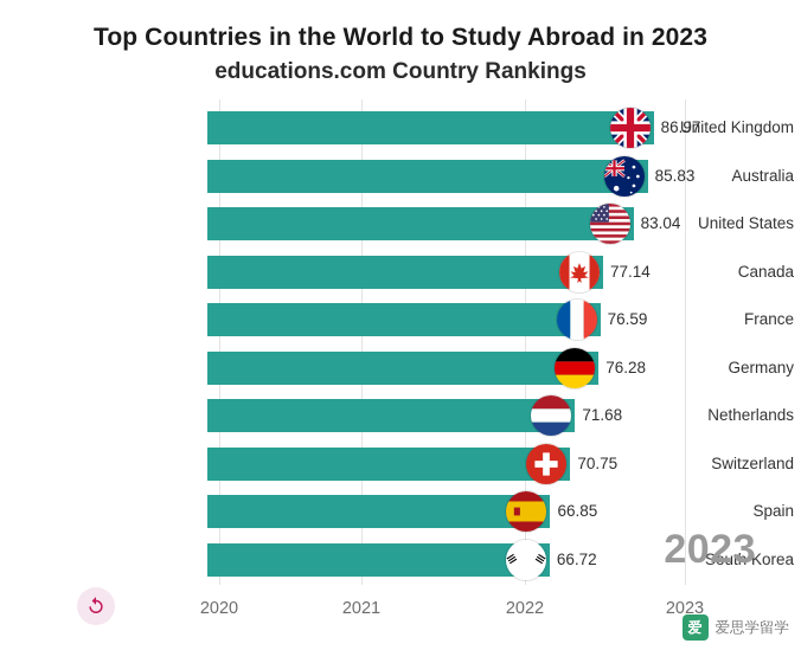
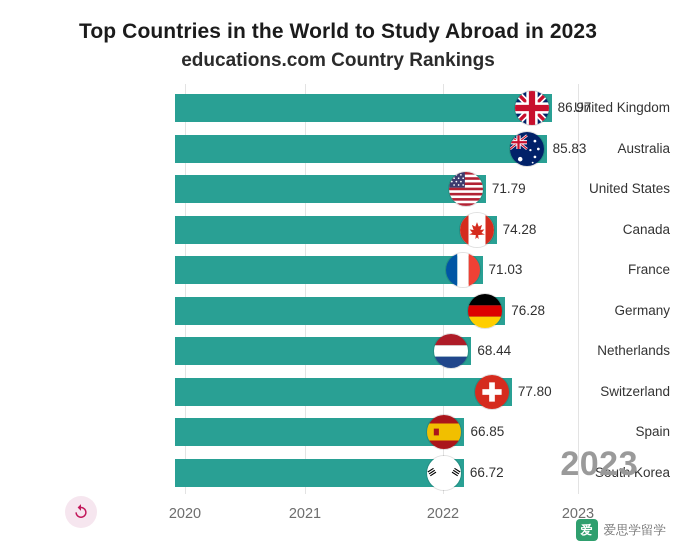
United States: 83.04 -> 71.79
Canada: 77.14 -> 74.28
France: 76.59 -> 71.03
Netherlands: 71.68 -> 68.44
Switzerland: 70.75 -> 77.80
